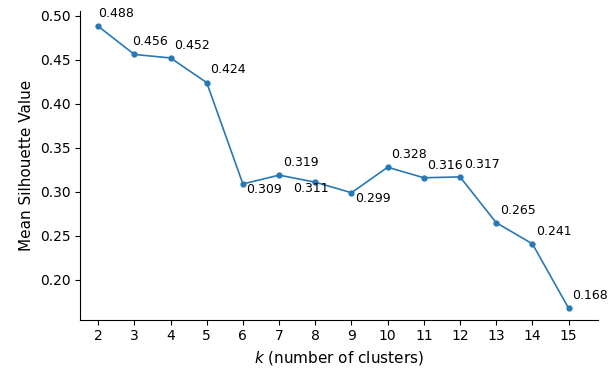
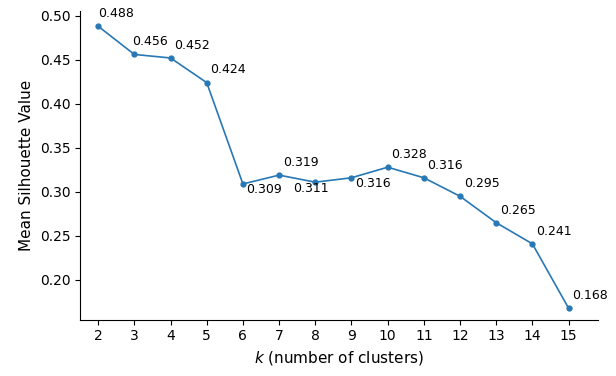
9: 0.299 -> 0.316
12: 0.317 -> 0.295
